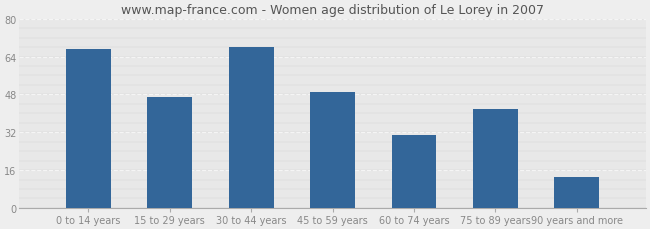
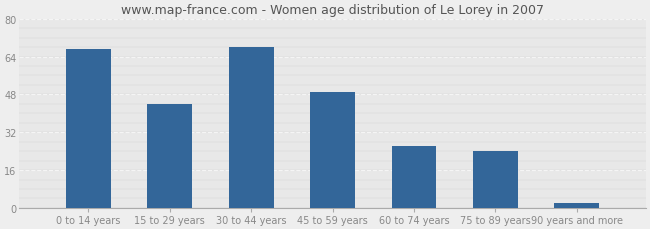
15 to 29 years: 47 -> 44
60 to 74 years: 31 -> 26
75 to 89 years: 42 -> 24
90 years and more: 13 -> 2
